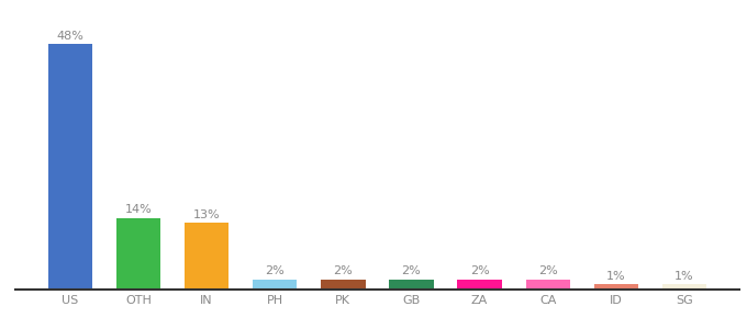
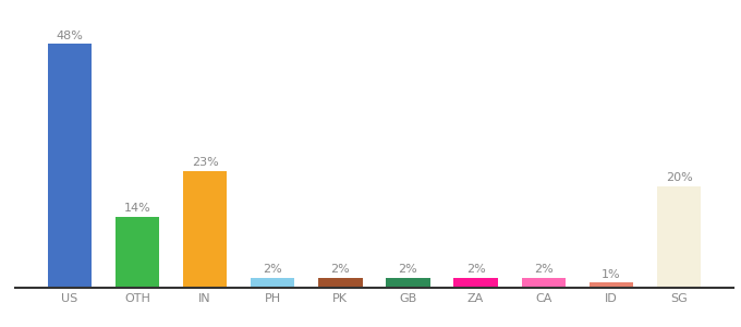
IN: 13% -> 23%
SG: 1% -> 20%
